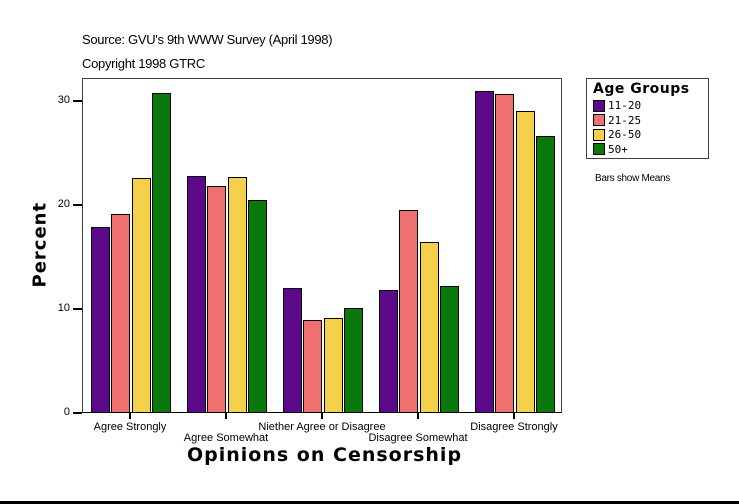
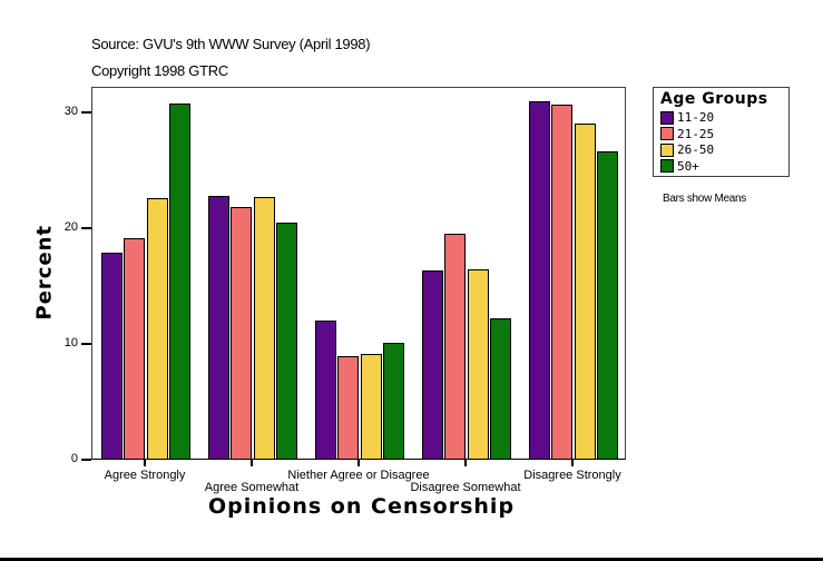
11-20/Disagree Somewhat: 11.8 -> 16.3
